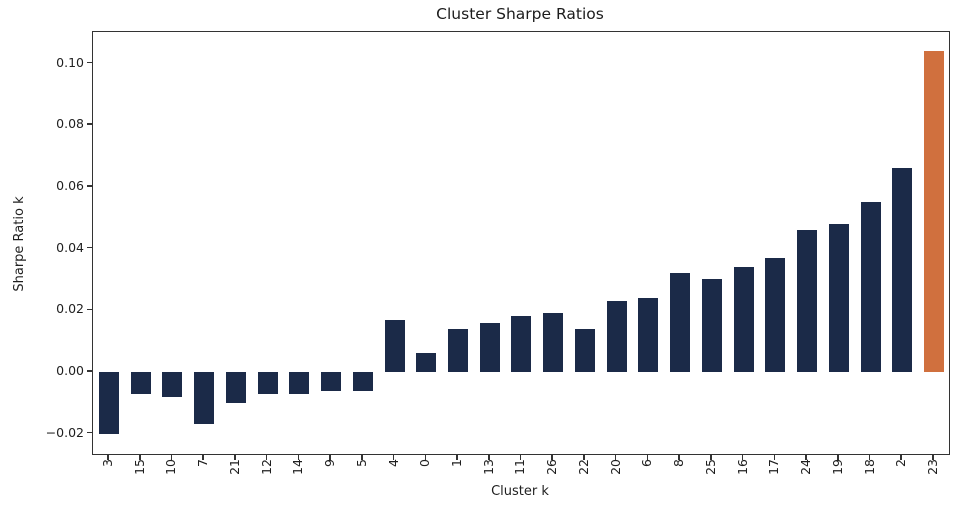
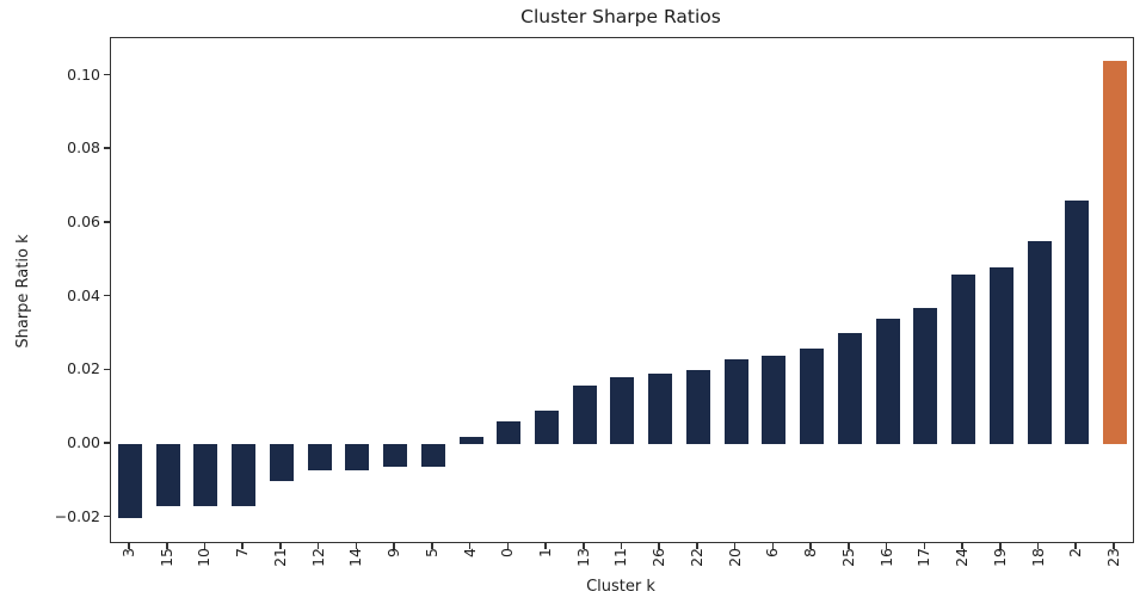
15: -0.007 -> -0.017
10: -0.008 -> -0.017
4: 0.017 -> 0.002
1: 0.014 -> 0.009
22: 0.014 -> 0.020
8: 0.032 -> 0.026
